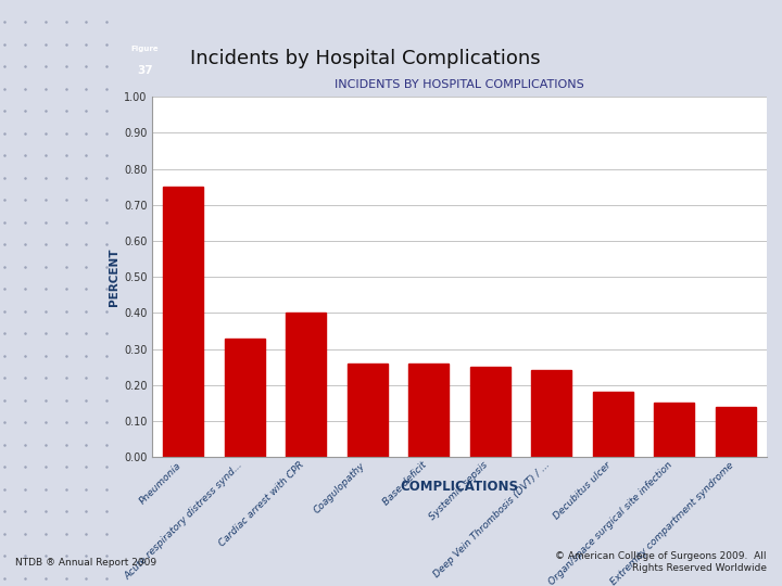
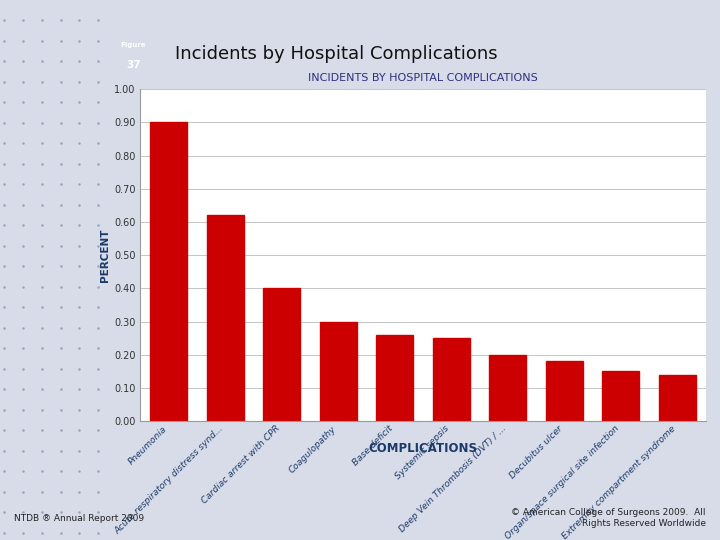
Pneumonia: 0.75 -> 0.90
Acute respiratory distress synd...: 0.33 -> 0.62
Coagulopathy: 0.26 -> 0.30
Deep Vein Thrombosis (DVT) / ...: 0.24 -> 0.20
